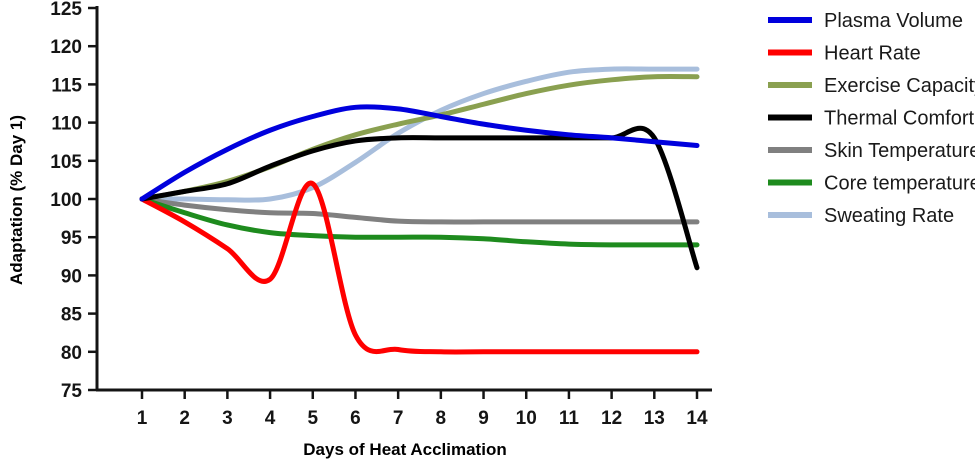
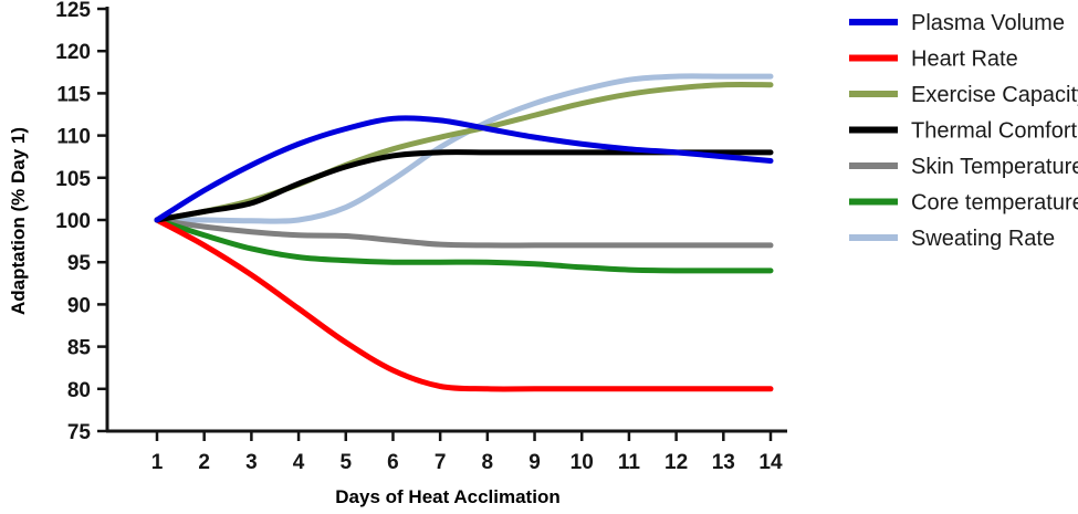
Heart Rate/5: 102 -> 86
Thermal Comfort/14: 91 -> 108
